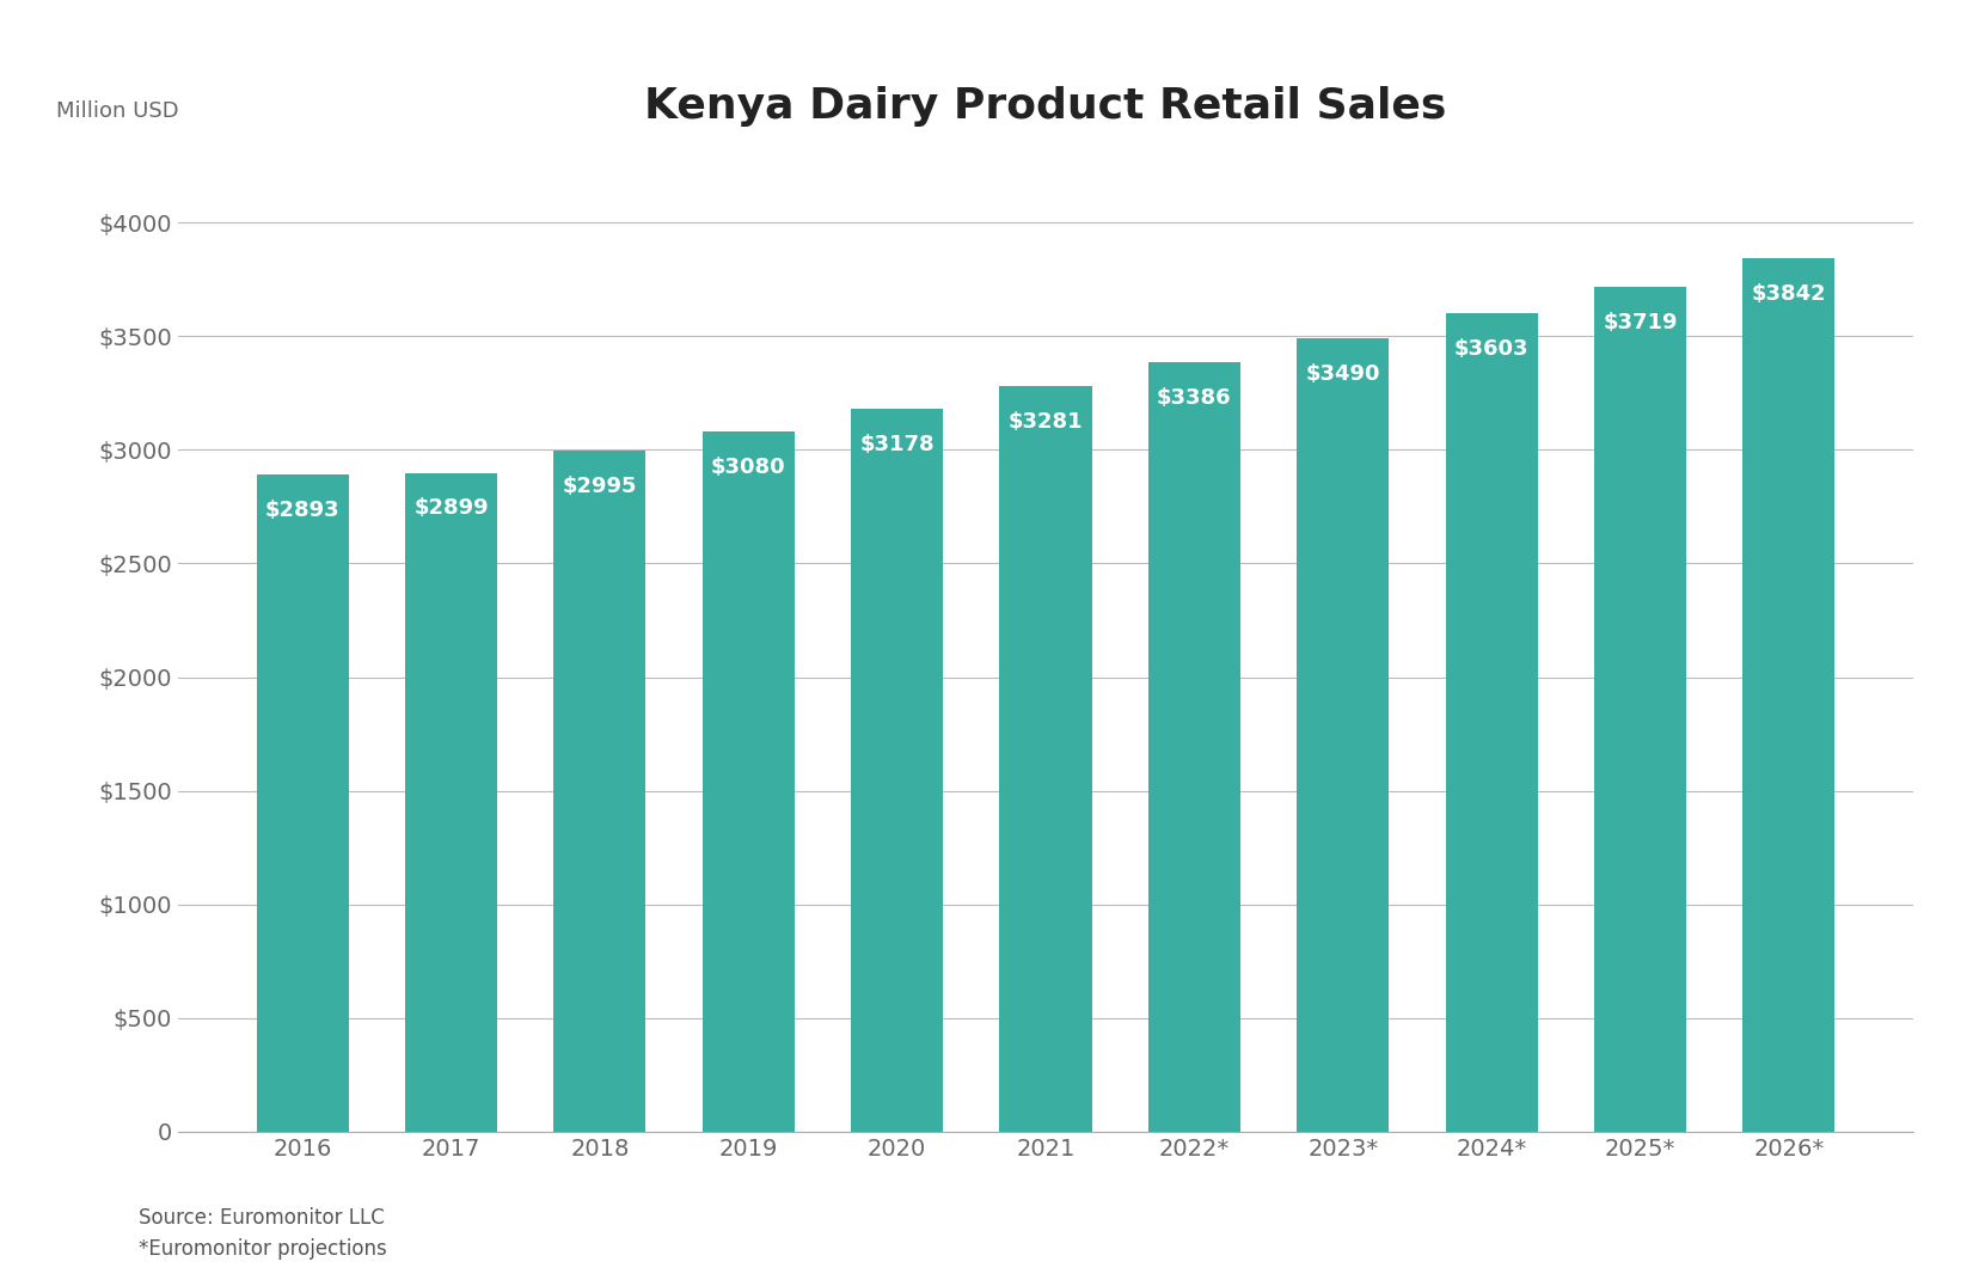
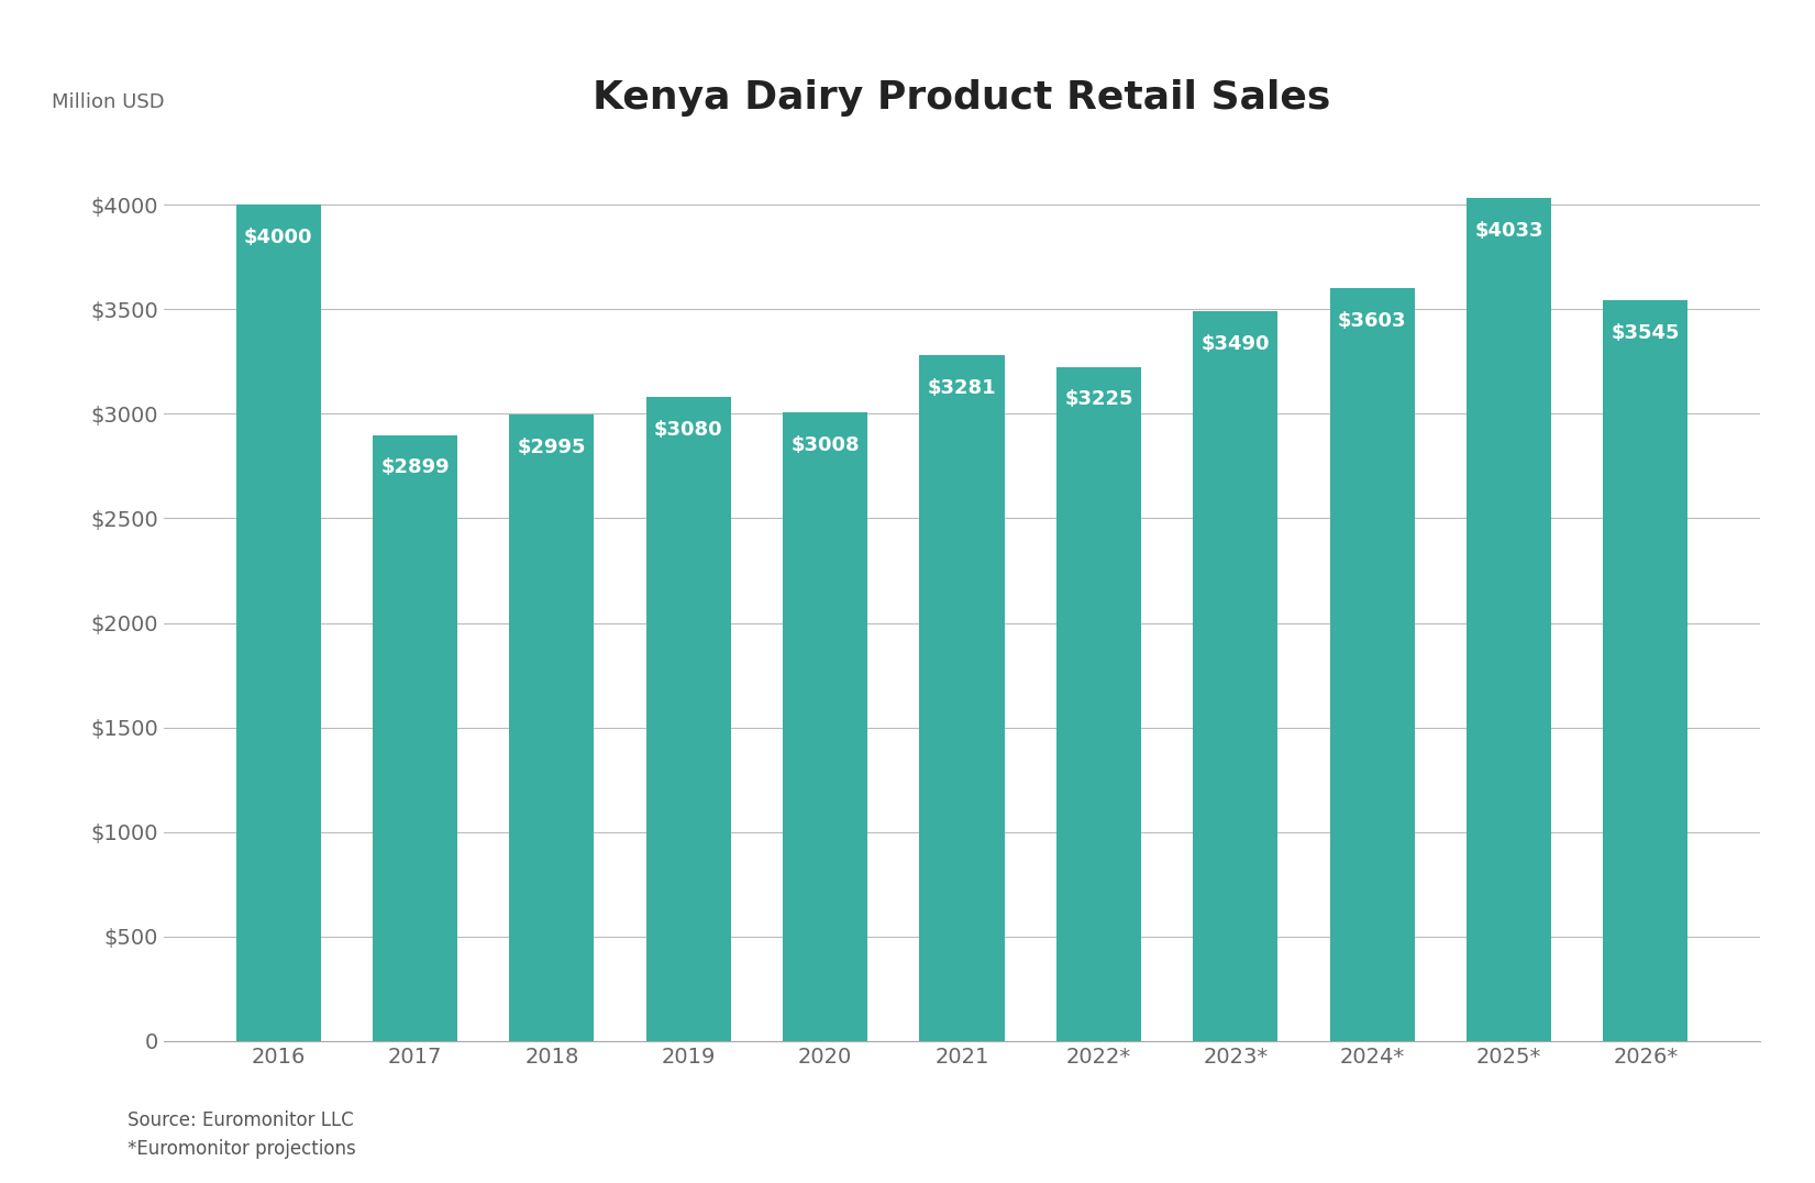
2016: $2893 -> $4000
2020: $3178 -> $3008
2022*: $3386 -> $3225
2025*: $3719 -> $4033
2026*: $3842 -> $3545
